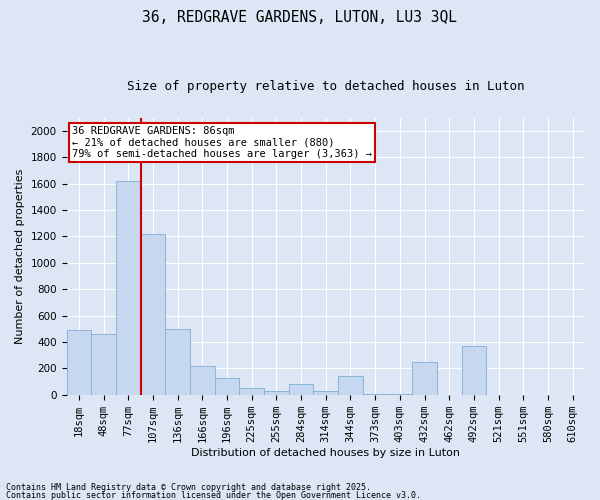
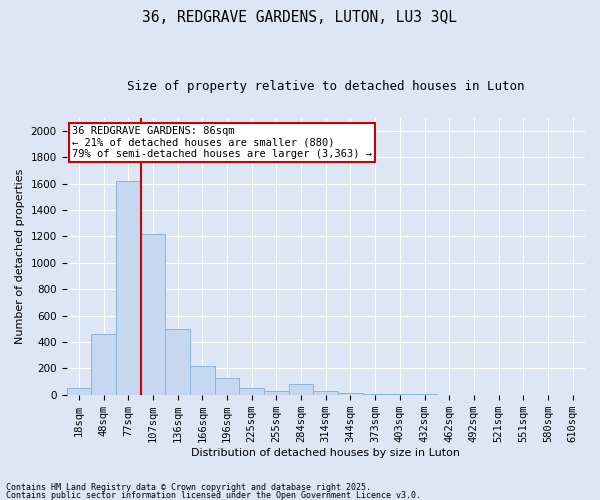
18sqm: 490 -> 50
344sqm: 140 -> 20
432sqm: 250 -> 0
492sqm: 370 -> 0
